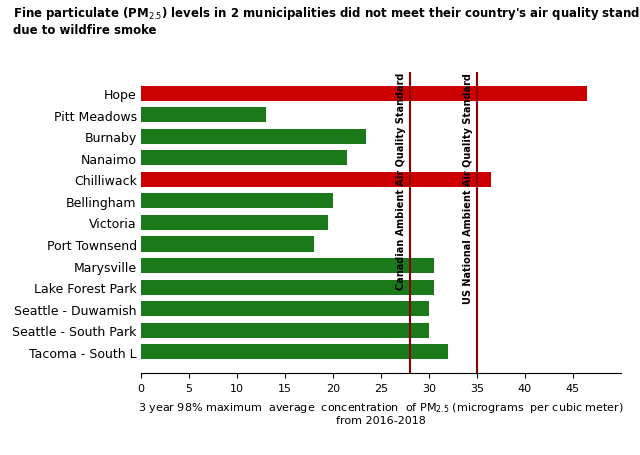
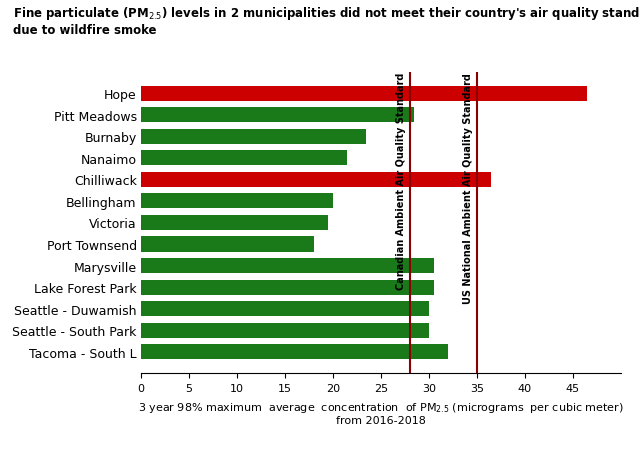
Pitt Meadows: 13.0 -> 28.5
